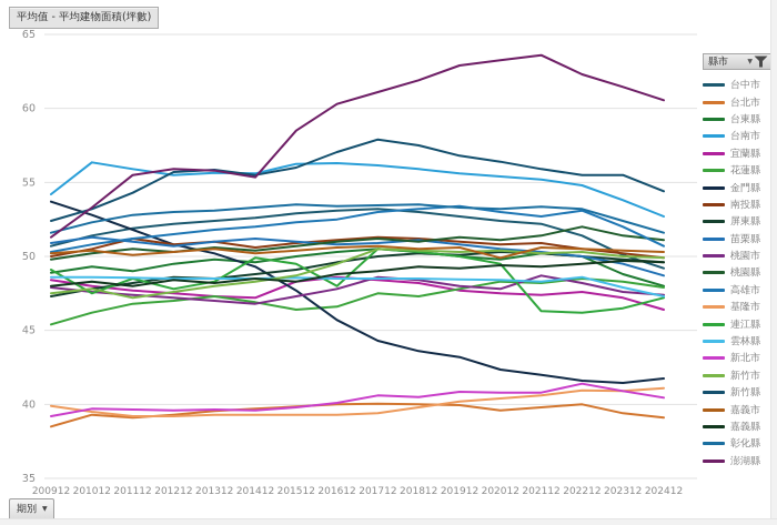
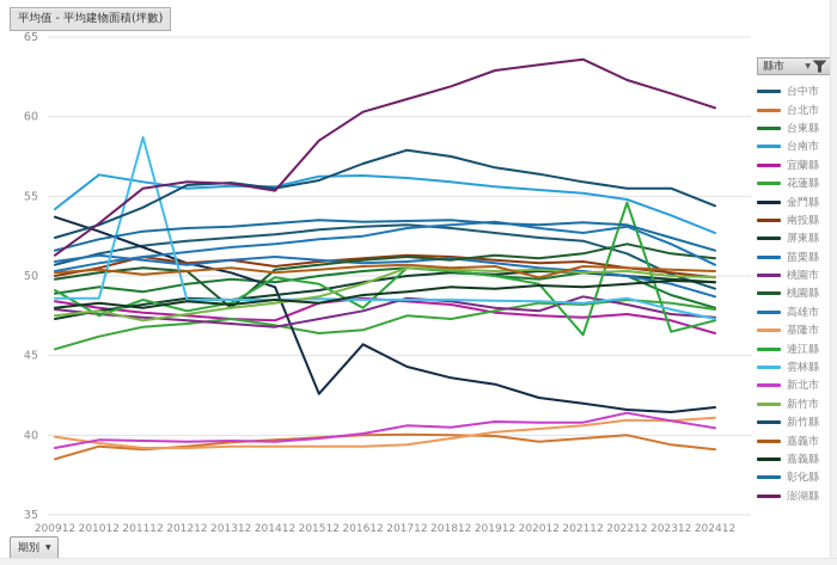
雲林縣/201112: 48.5 -> 58.7
桃園縣/201312: 50.6 -> 48.0
金門縣/201512: 47.7 -> 42.6
連江縣/202212: 46.2 -> 54.6
